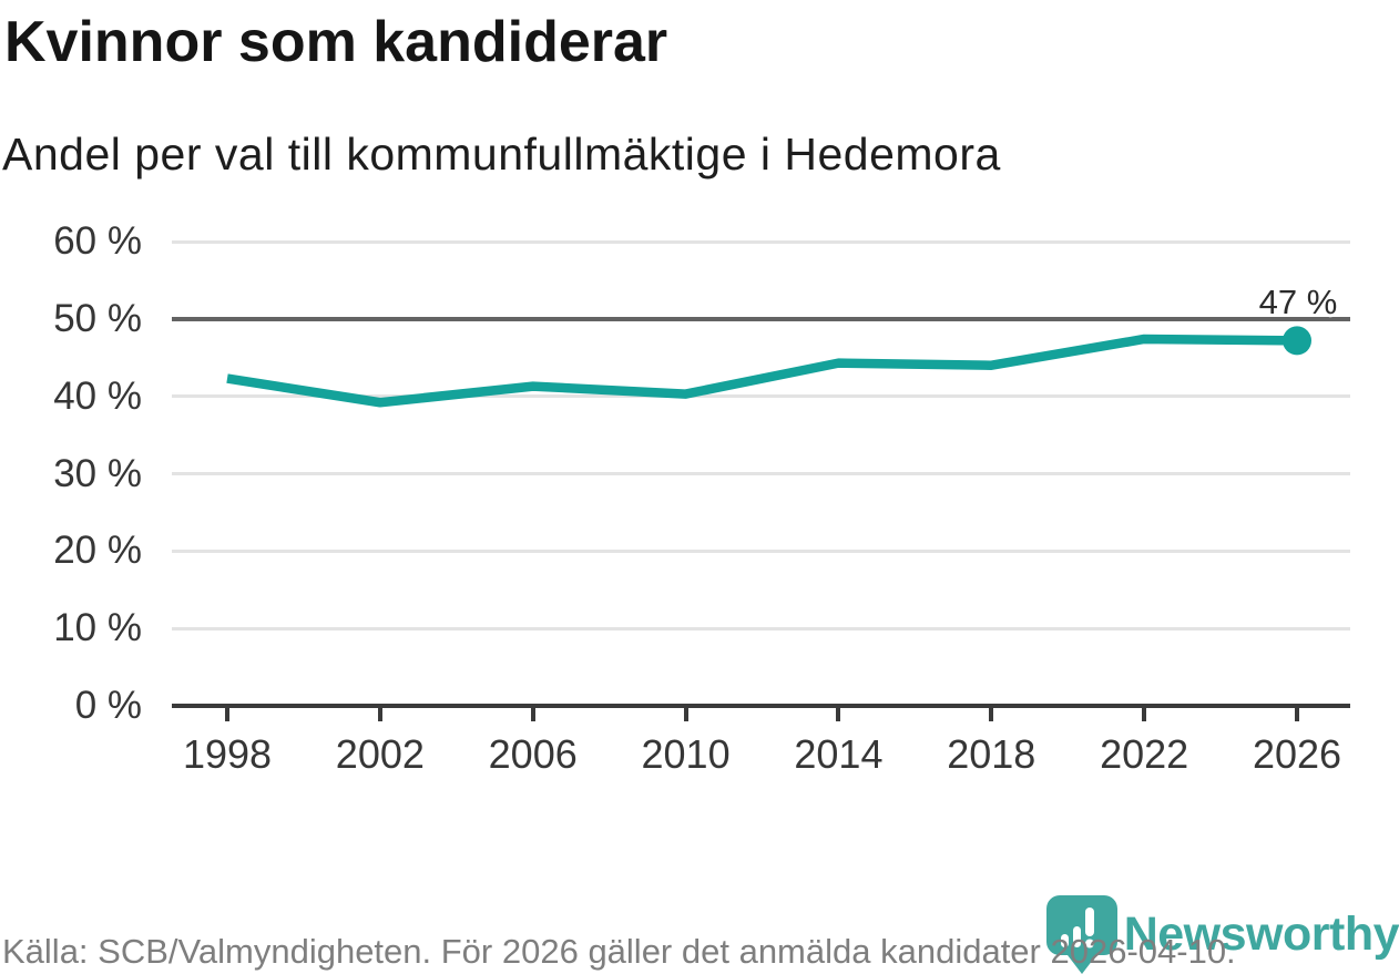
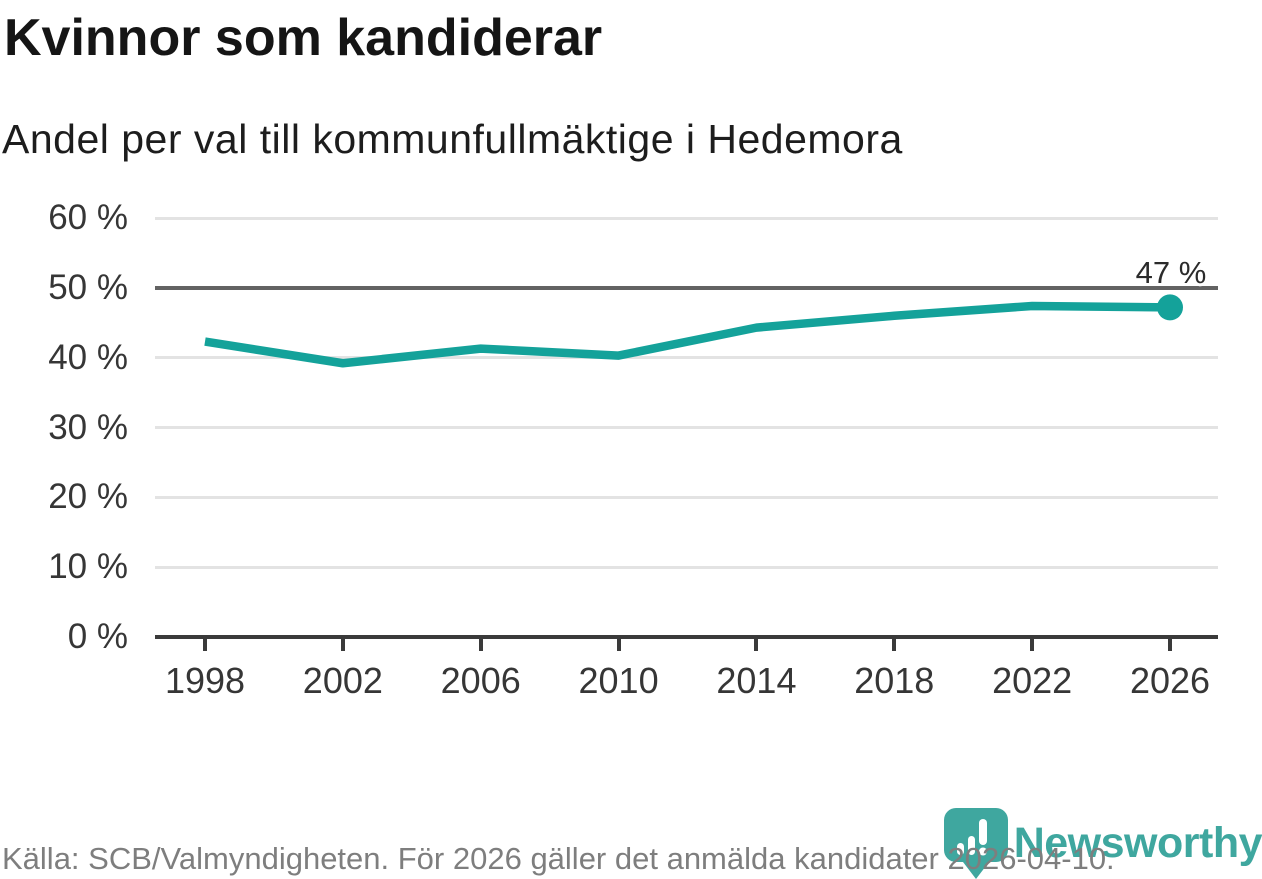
2018: 44% -> 46%
